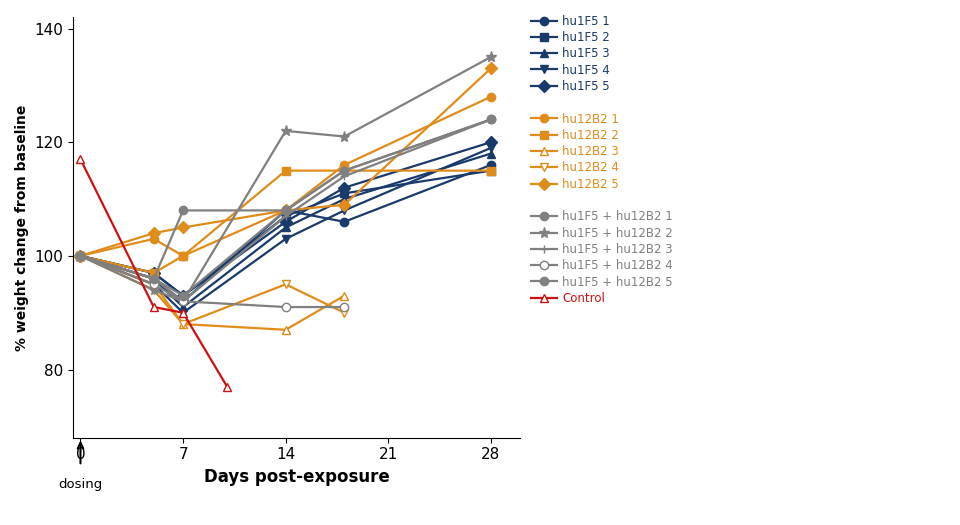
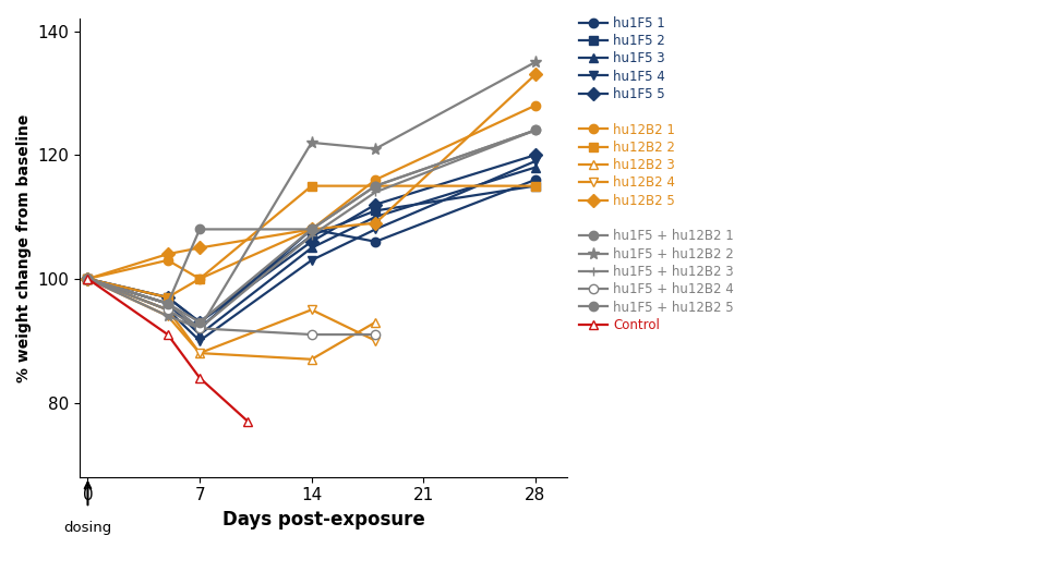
Control/0: 117 -> 100
Control/7: 90 -> 84
